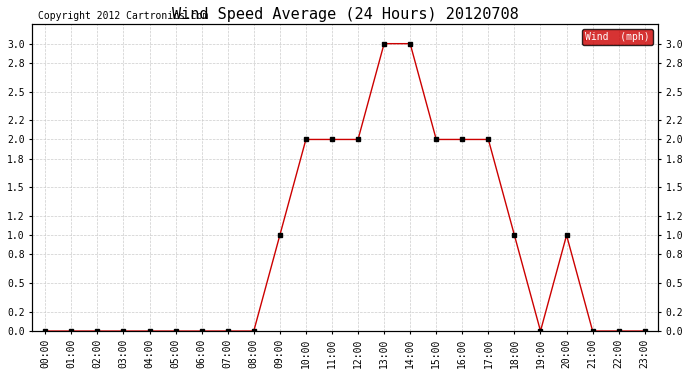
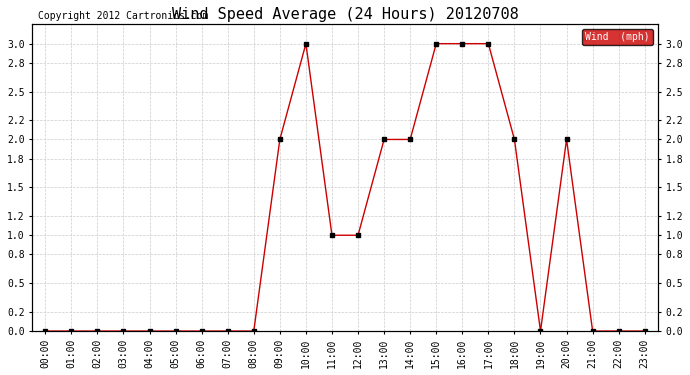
09:00: 1 -> 2
10:00: 2 -> 3
11:00: 2 -> 1
12:00: 2 -> 1
13:00: 3 -> 2
14:00: 3 -> 2
15:00: 2 -> 3
16:00: 2 -> 3
17:00: 2 -> 3
18:00: 1 -> 2
20:00: 1 -> 2
